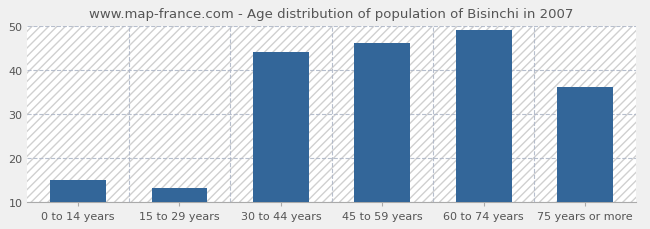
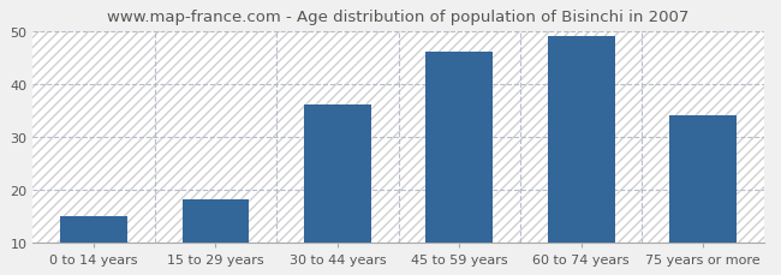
15 to 29 years: 13 -> 18
30 to 44 years: 44 -> 36
75 years or more: 36 -> 34
